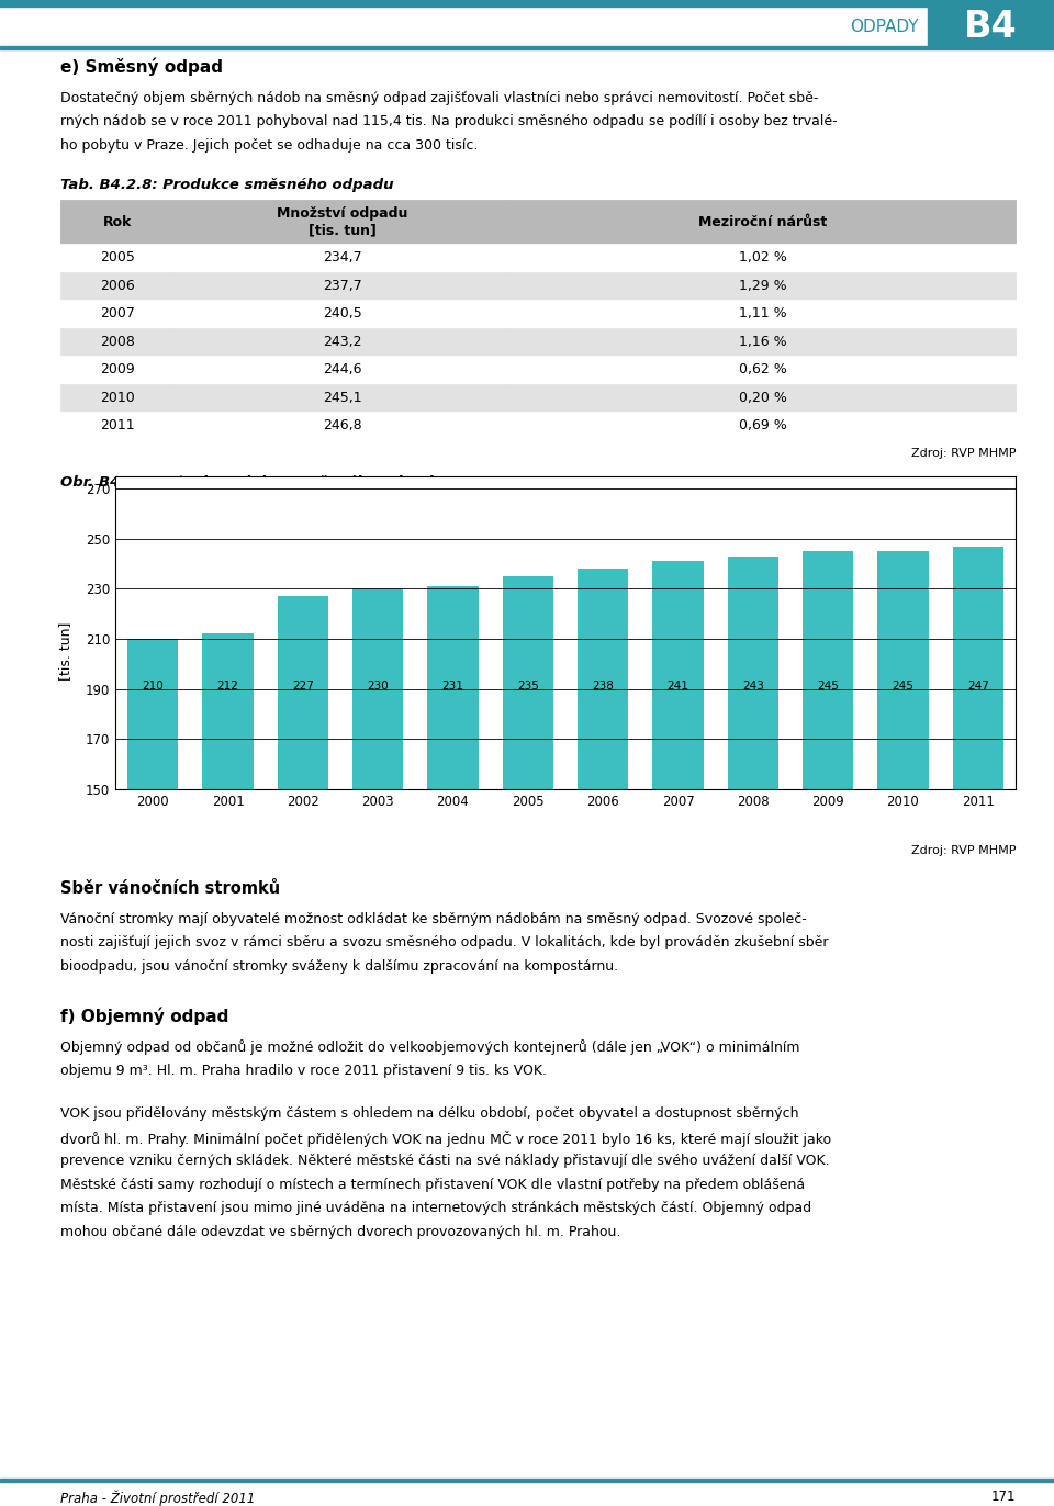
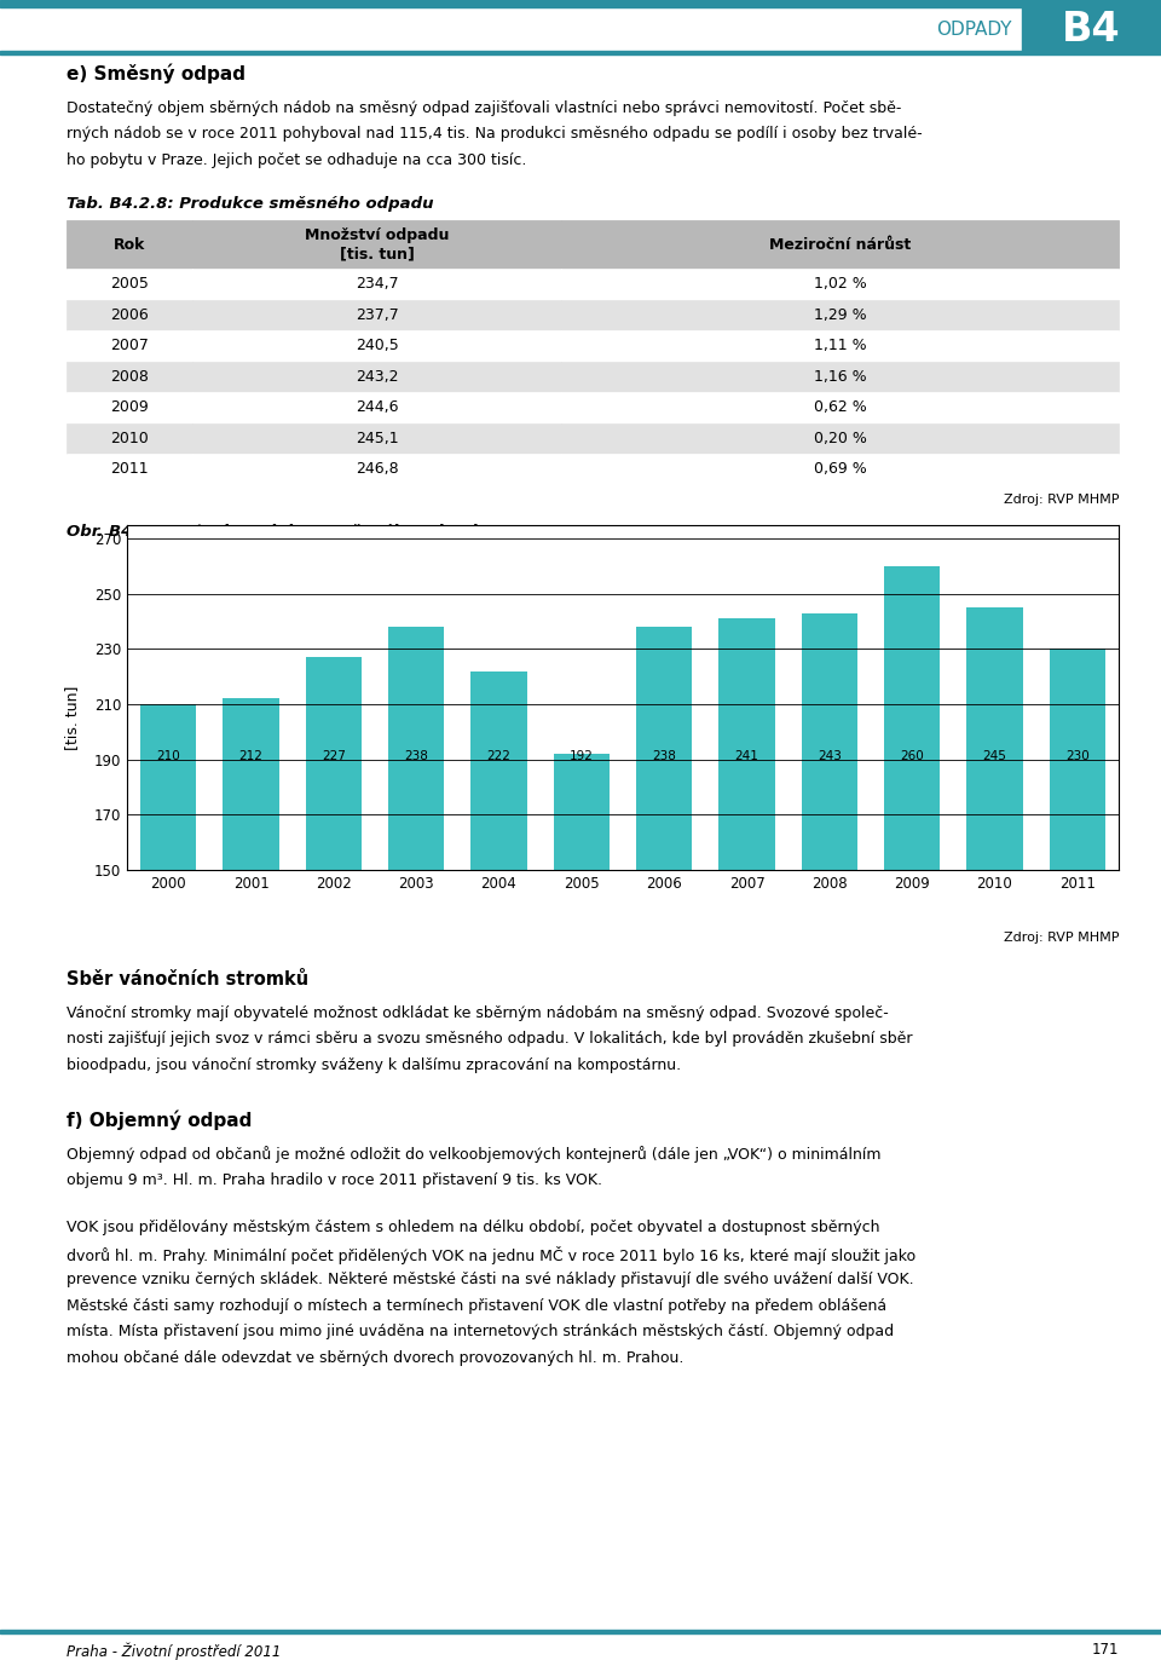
2003: 230 -> 238
2004: 231 -> 222
2005: 235 -> 192
2009: 245 -> 260
2011: 247 -> 230
